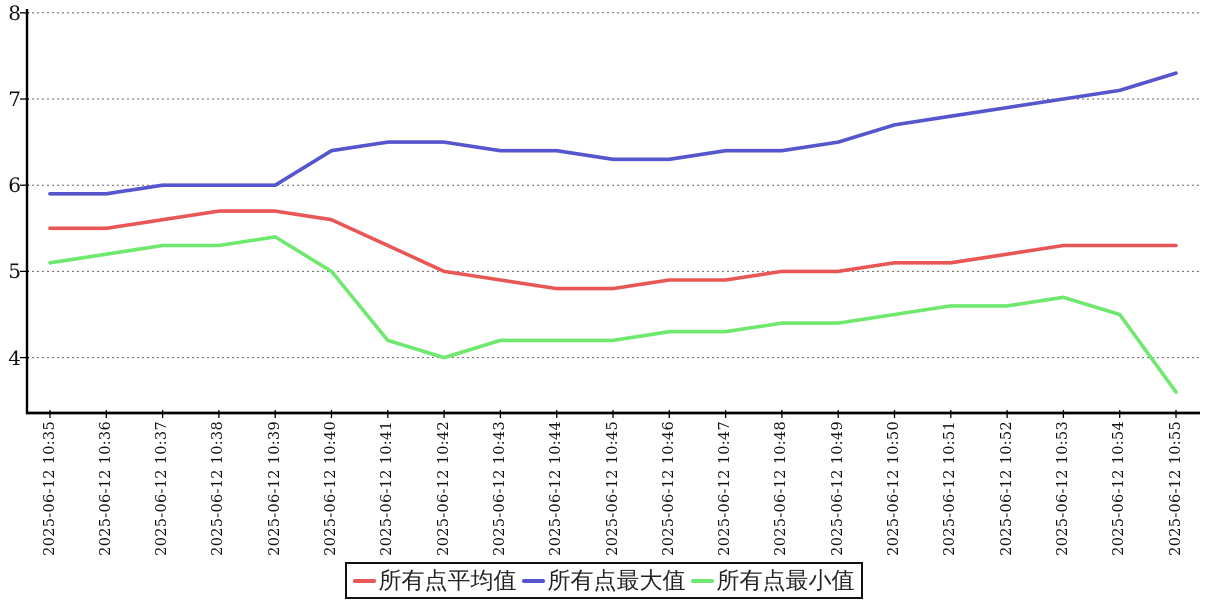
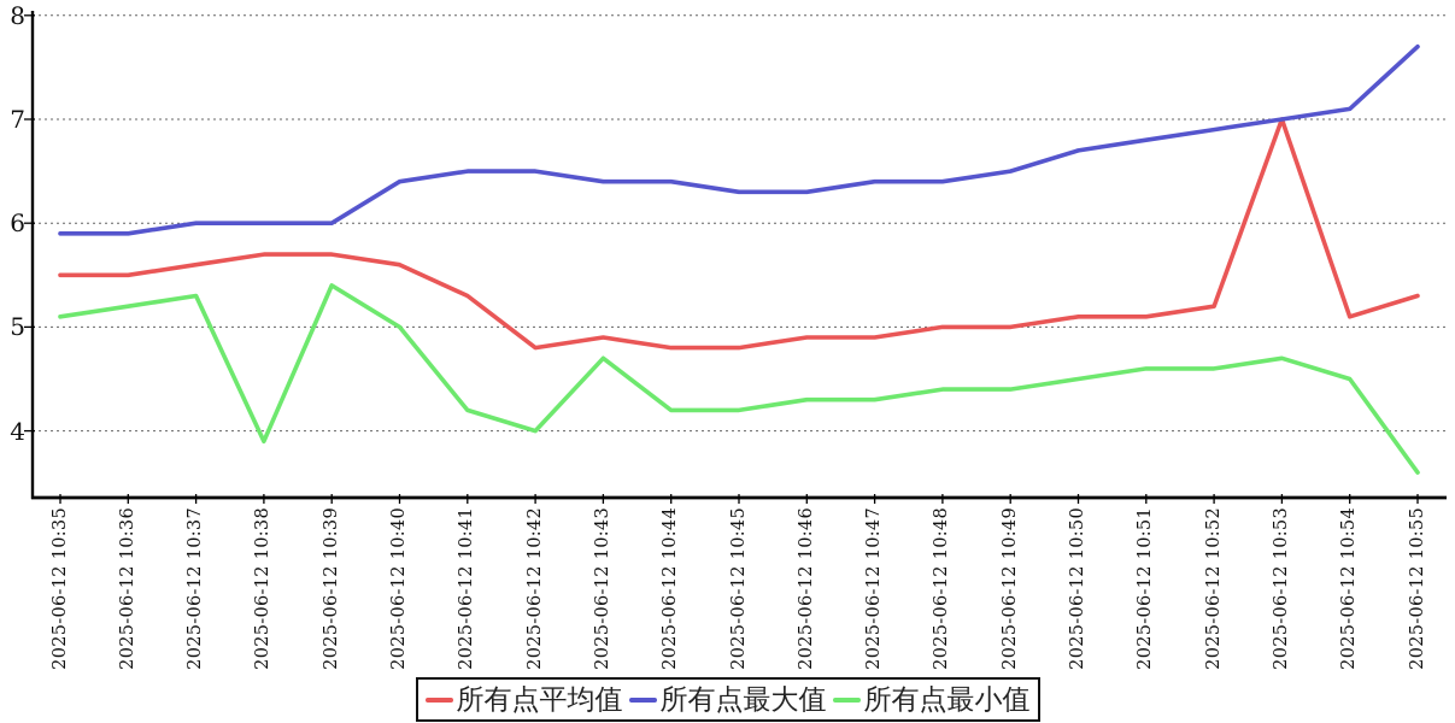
所有点最小值/2025-06-12 10:38: 5.3 -> 3.9
所有点平均值/2025-06-12 10:42: 5.0 -> 4.8
所有点最小值/2025-06-12 10:43: 4.2 -> 4.7
所有点平均值/2025-06-12 10:53: 5.3 -> 7.0
所有点平均值/2025-06-12 10:54: 5.3 -> 5.1
所有点最大值/2025-06-12 10:55: 7.3 -> 7.7
